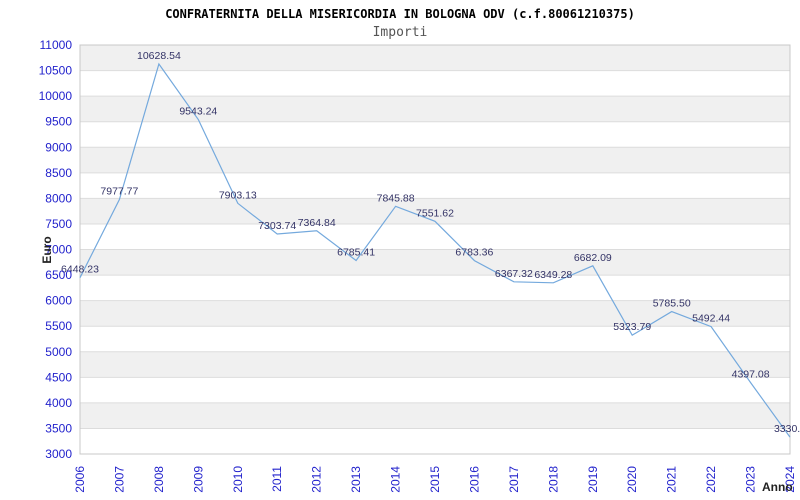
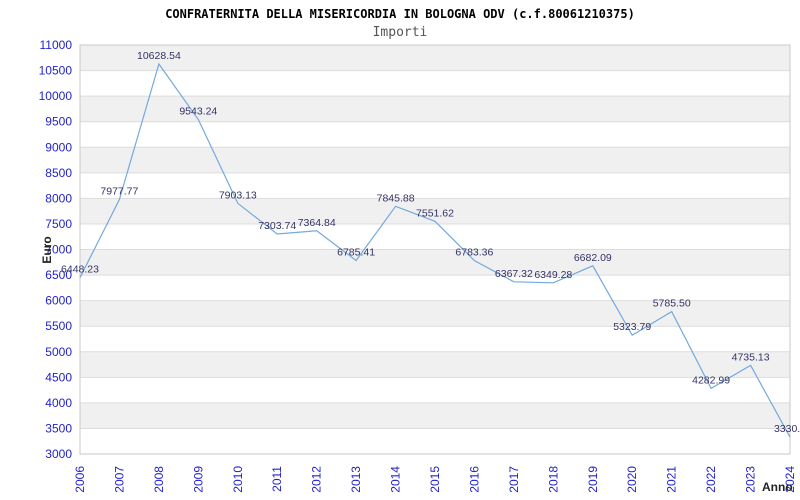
2022: 5492.44 -> 4282.99
2023: 4397.08 -> 4735.13
